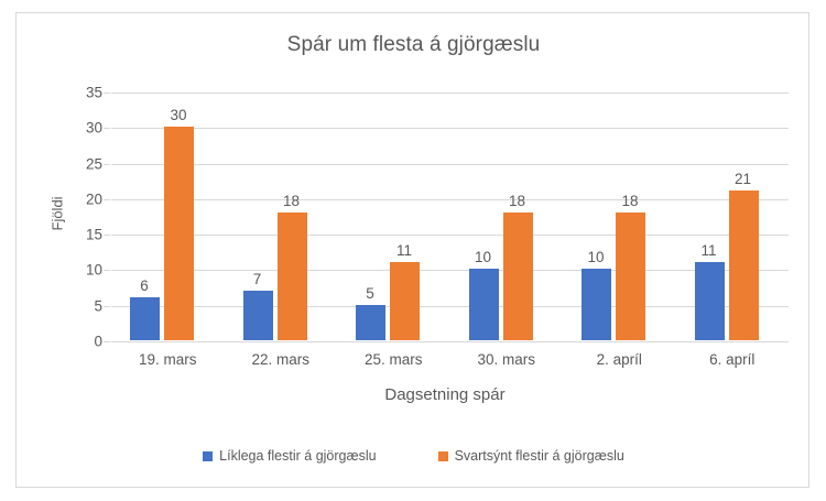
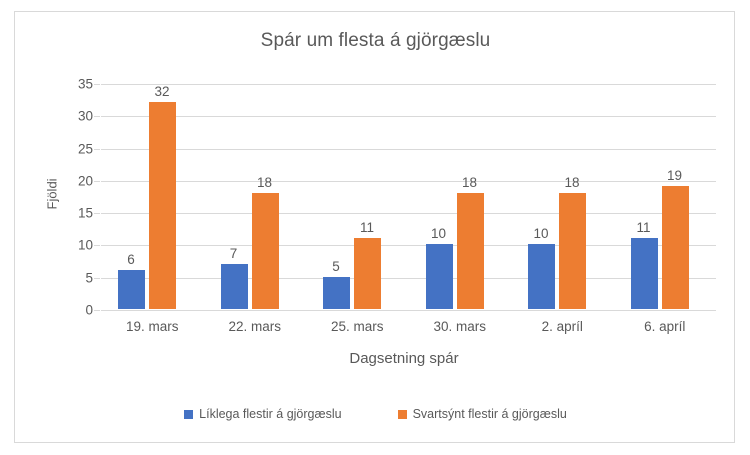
Svartsýnt flestir á gjörgæslu/19. mars: 30 -> 32
Svartsýnt flestir á gjörgæslu/6. apríl: 21 -> 19
